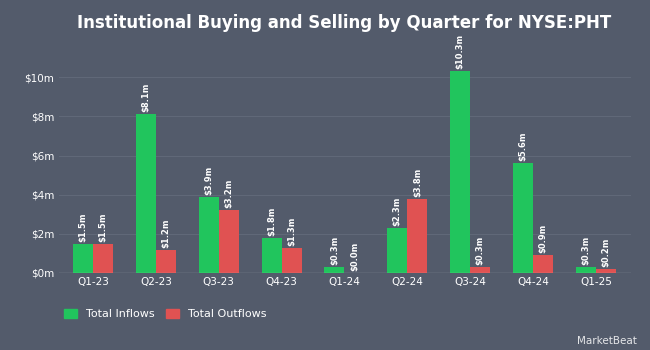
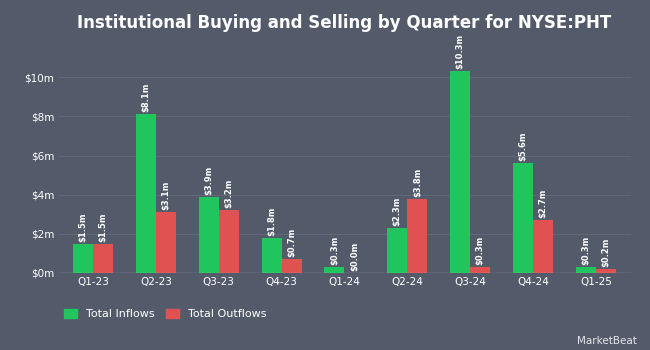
Total Outflows/Q2-23: $1.2m -> $3.1m
Total Outflows/Q4-23: $1.3m -> $0.7m
Total Outflows/Q4-24: $0.9m -> $2.7m
